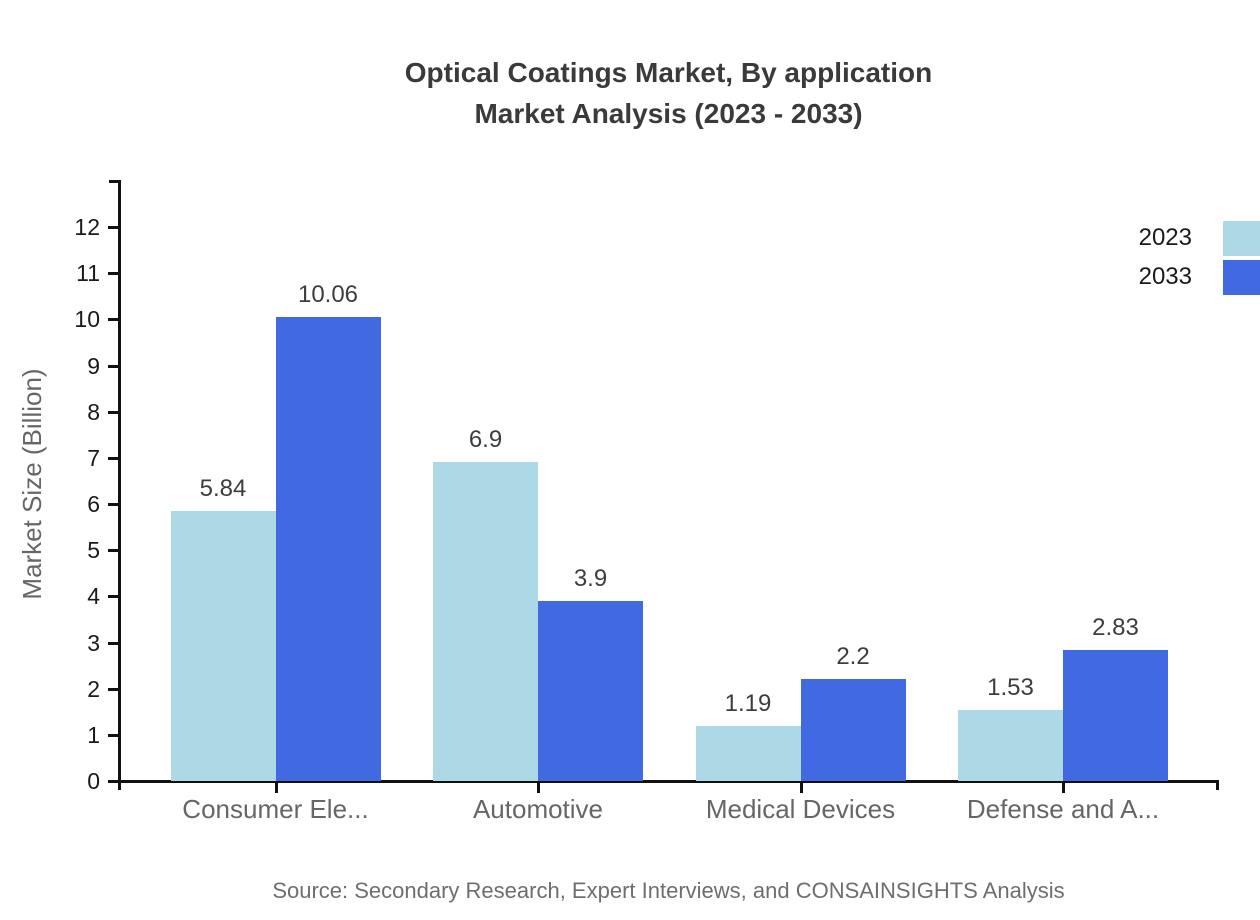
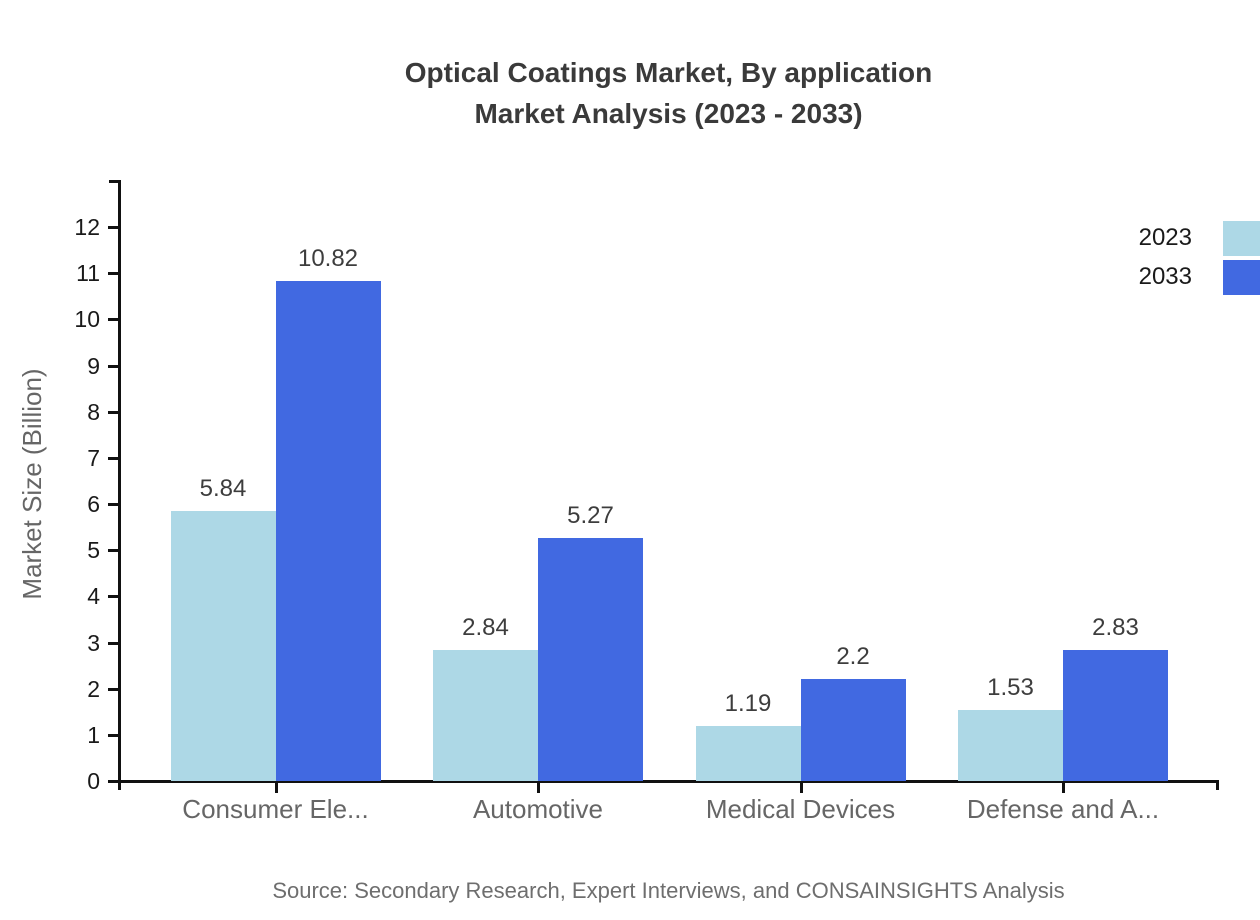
2033/Consumer Ele...: 10.06 -> 10.82
2023/Automotive: 6.9 -> 2.84
2033/Automotive: 3.9 -> 5.27
